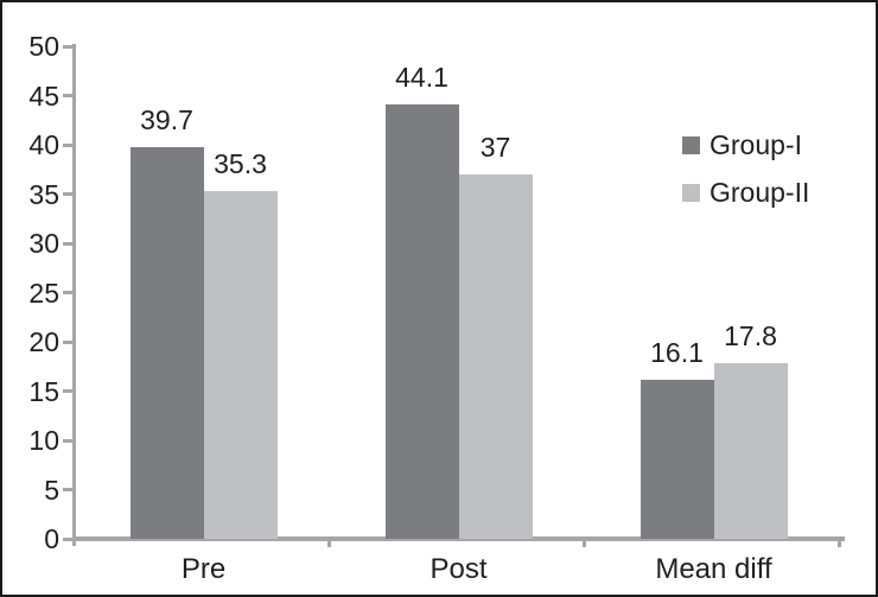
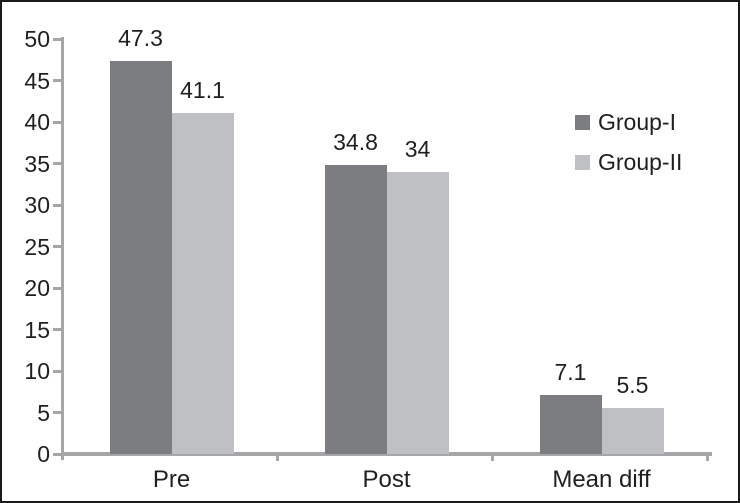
Group-I/Pre: 39.7 -> 47.3
Group-II/Pre: 35.3 -> 41.1
Group-I/Post: 44.1 -> 34.8
Group-II/Post: 37 -> 34
Group-I/Mean diff: 16.1 -> 7.1
Group-II/Mean diff: 17.8 -> 5.5
